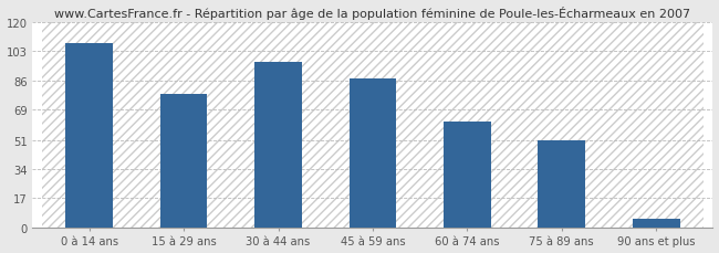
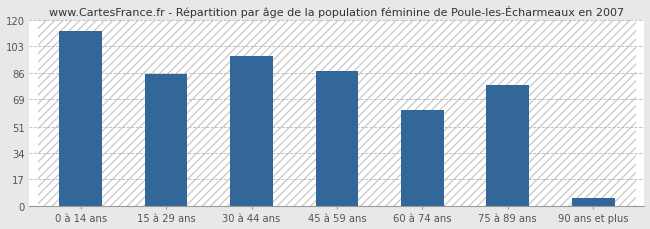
0 à 14 ans: 108 -> 113
15 à 29 ans: 78 -> 85
75 à 89 ans: 51 -> 78
